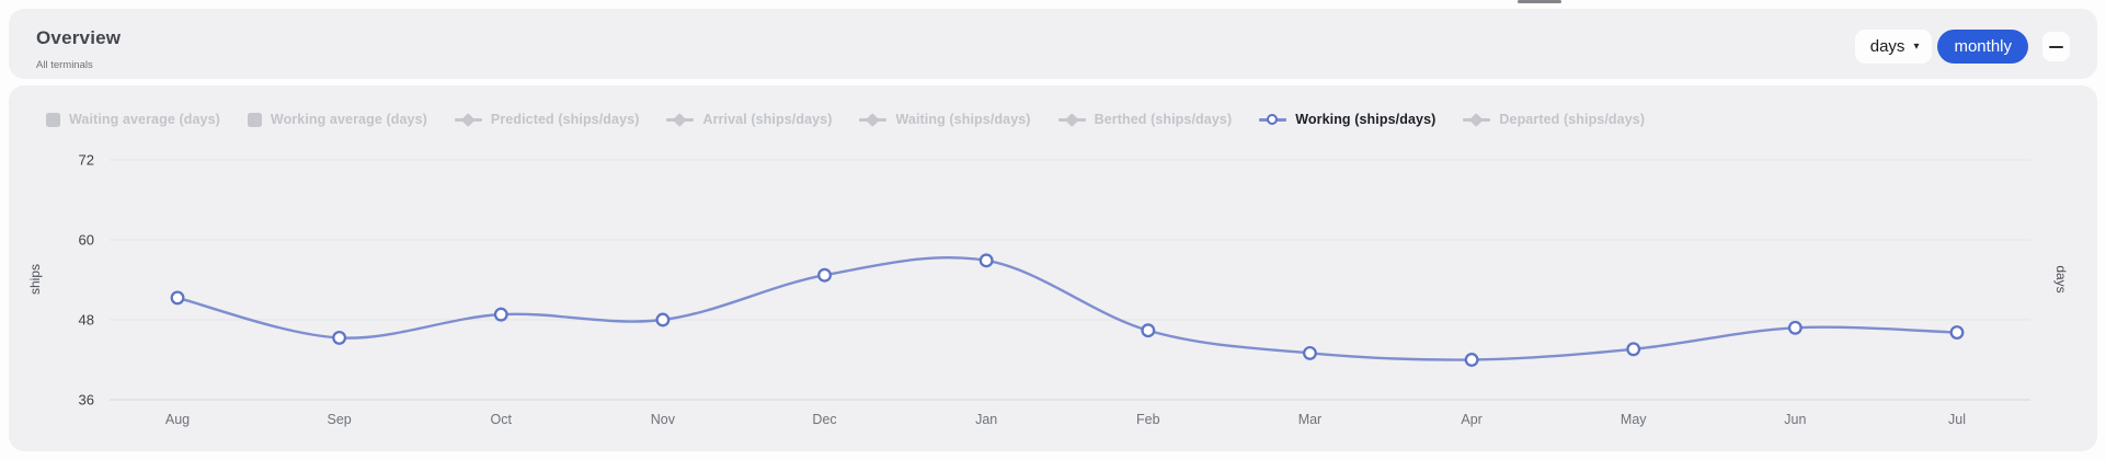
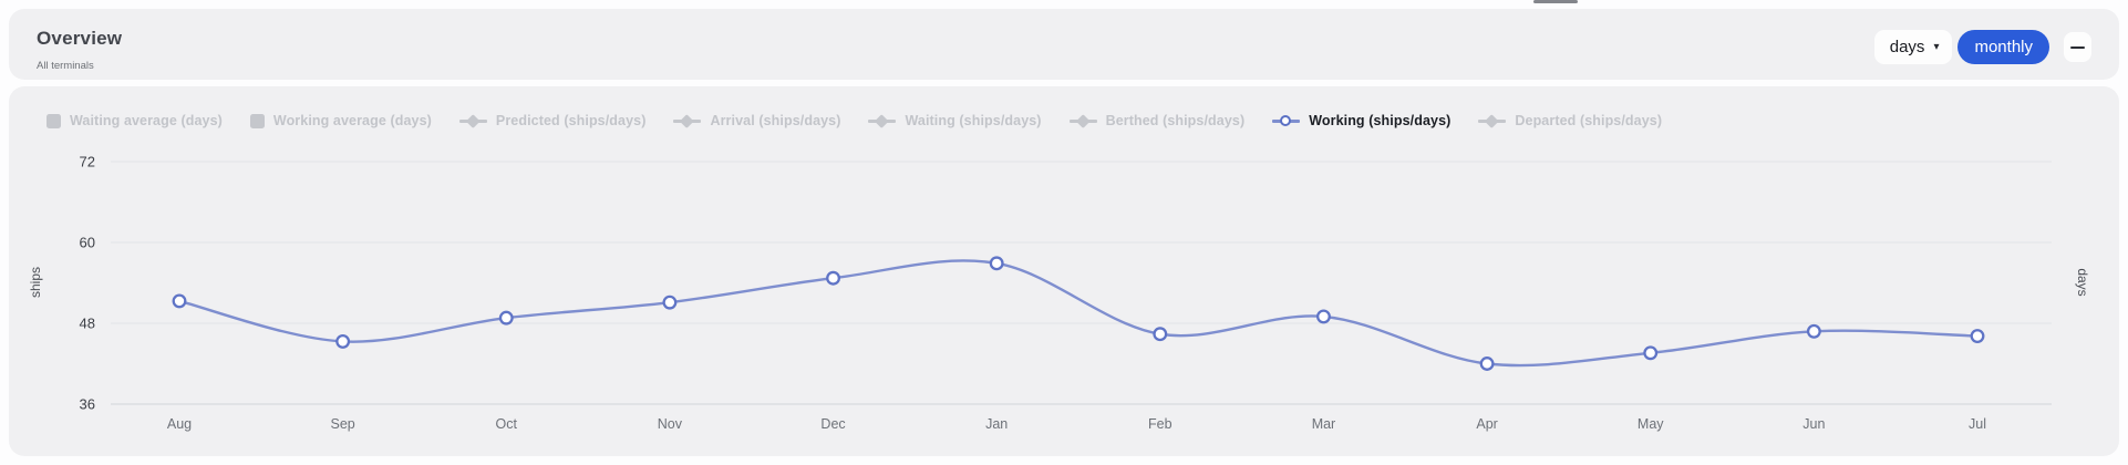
Nov: 48 -> 51
Mar: 43 -> 49
